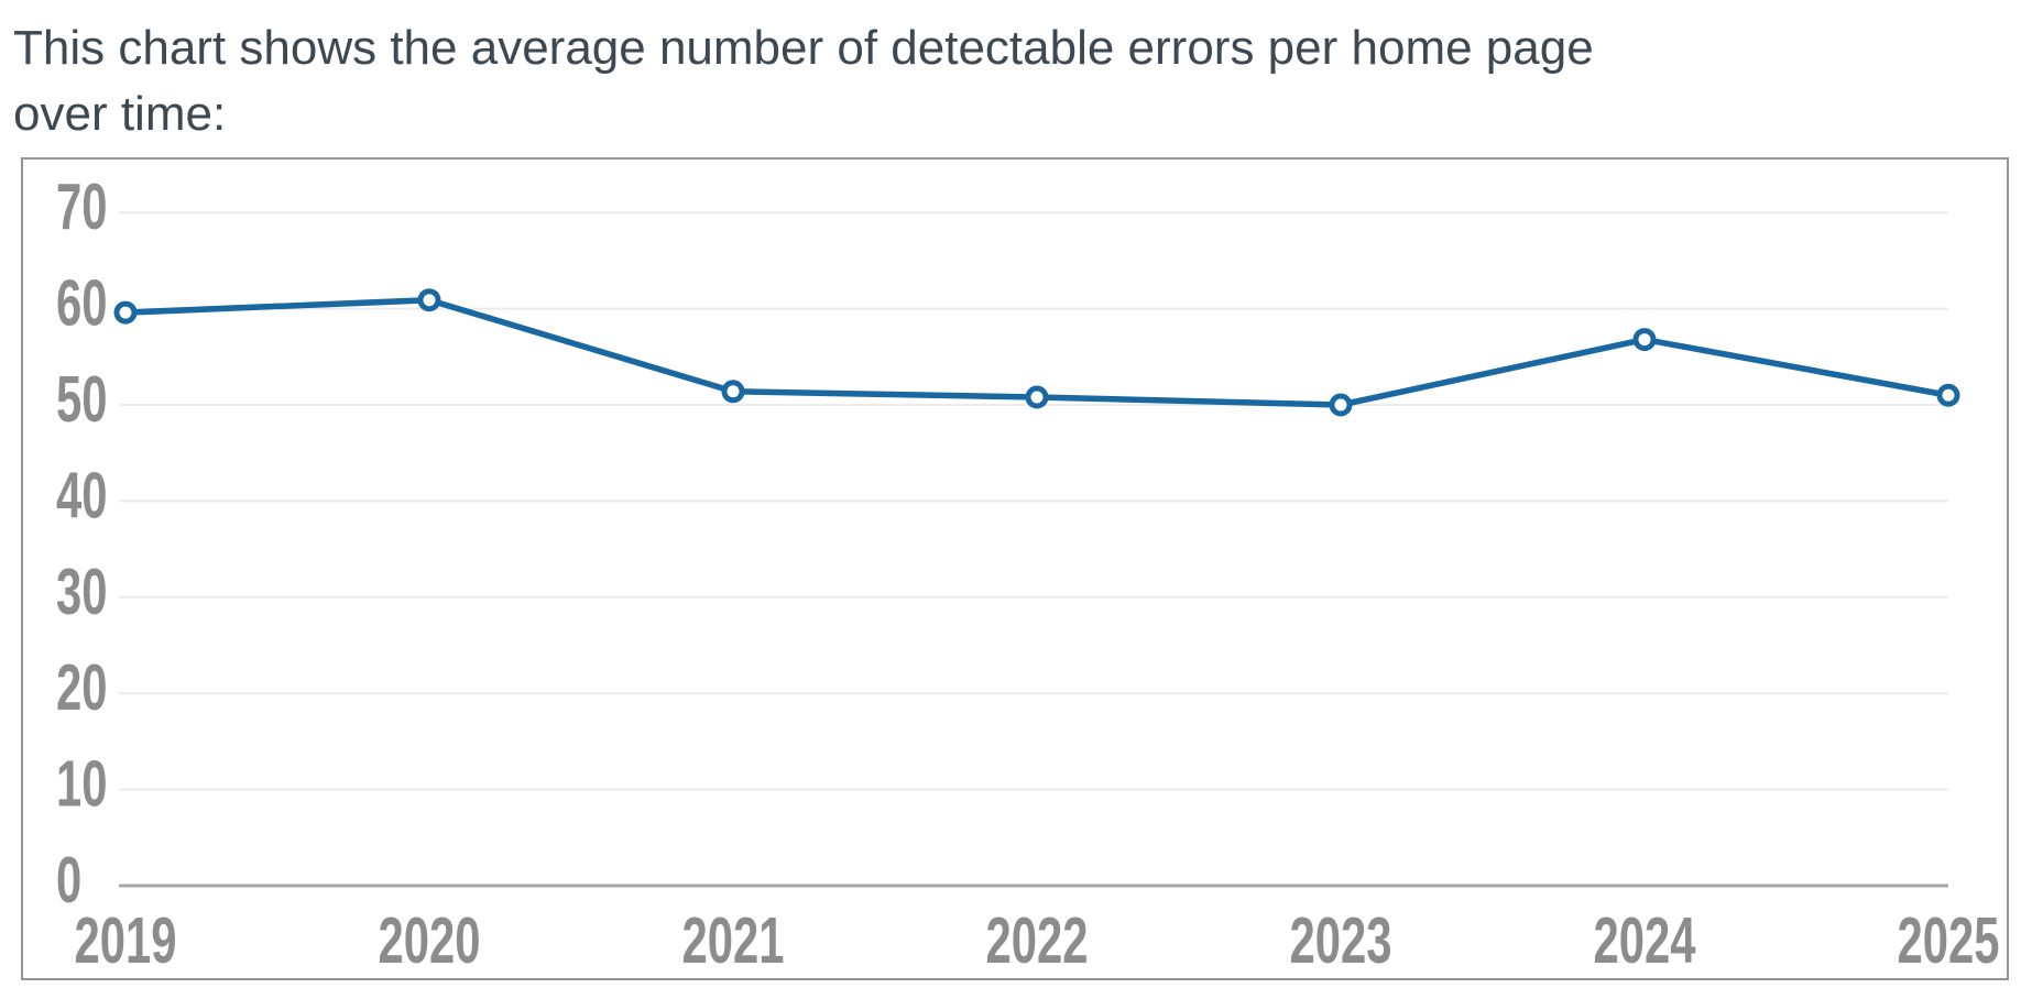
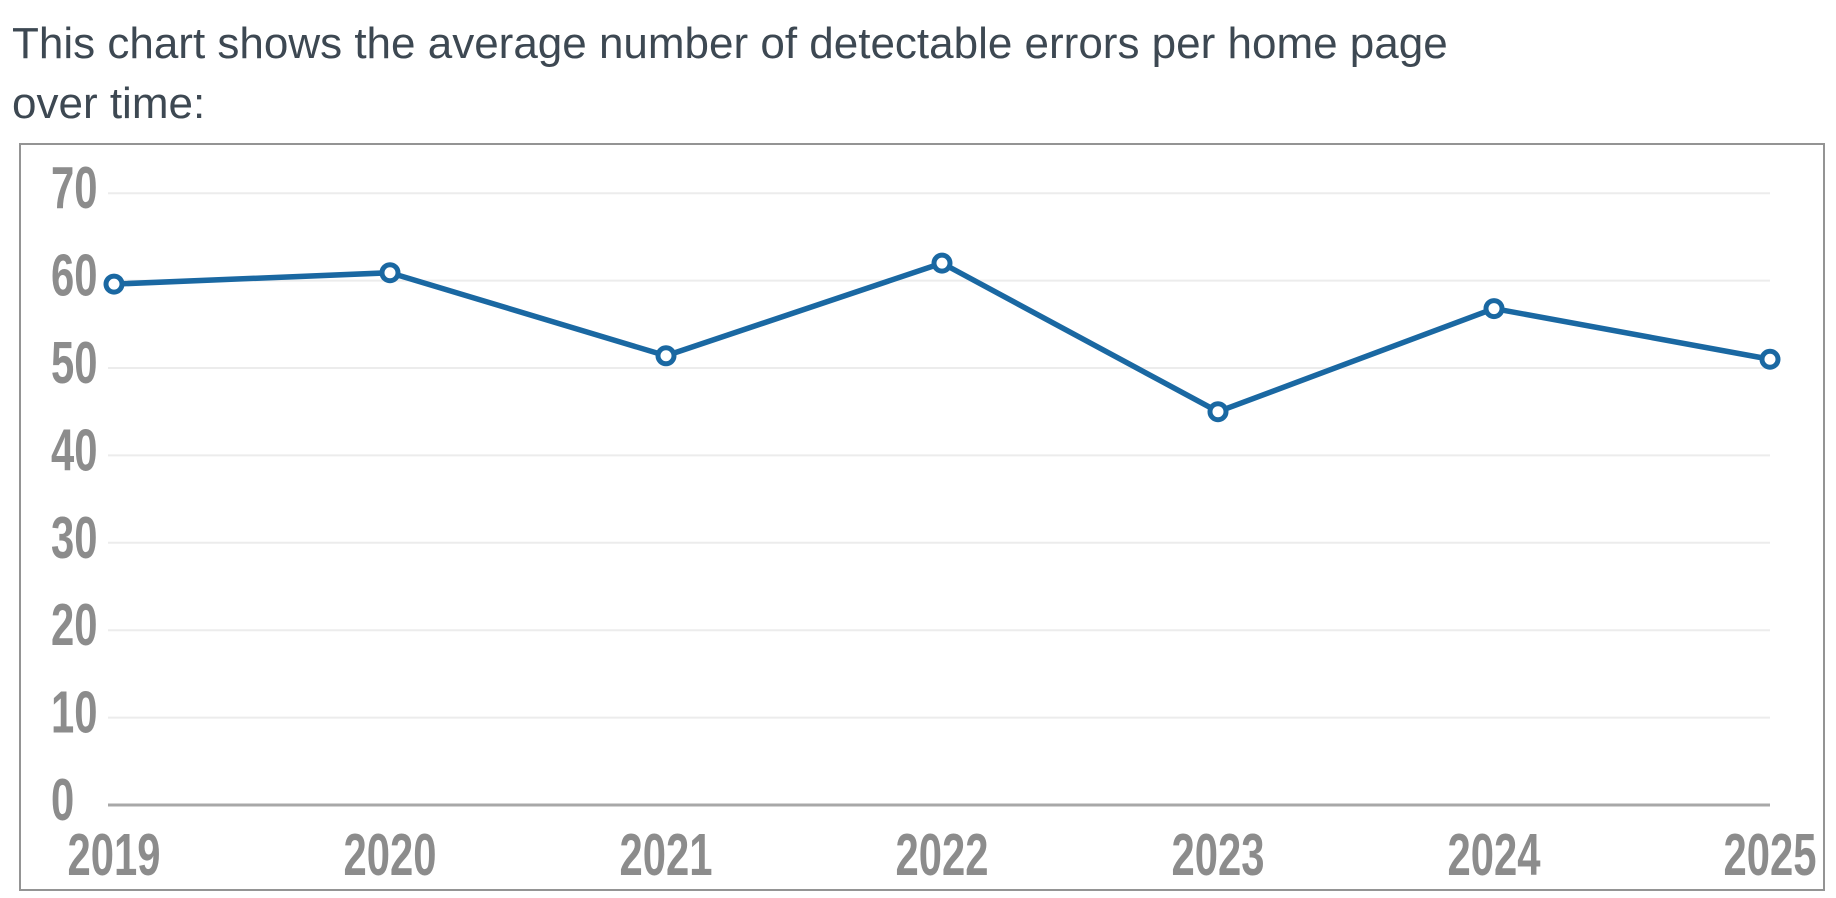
2022: 51 -> 62
2023: 50 -> 45
